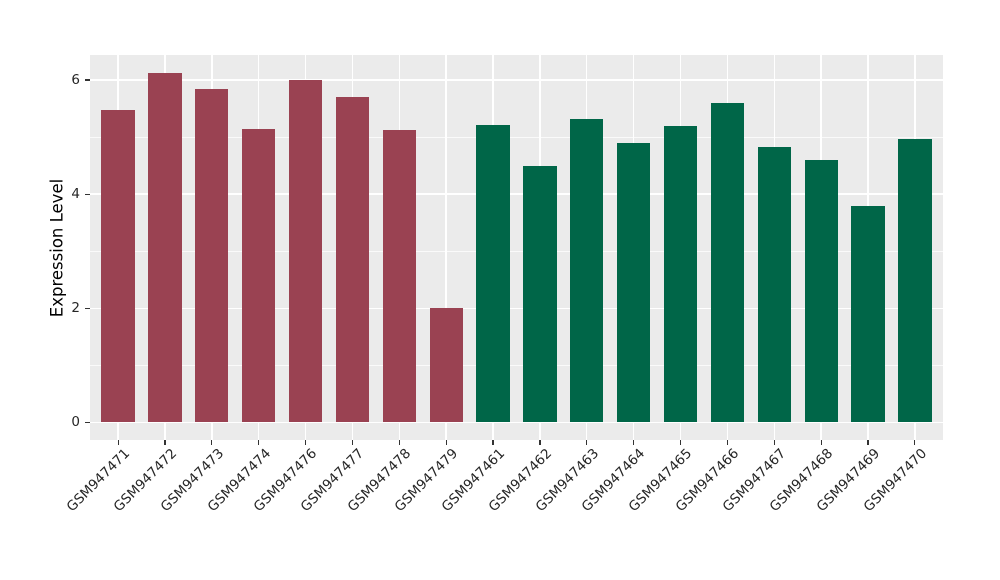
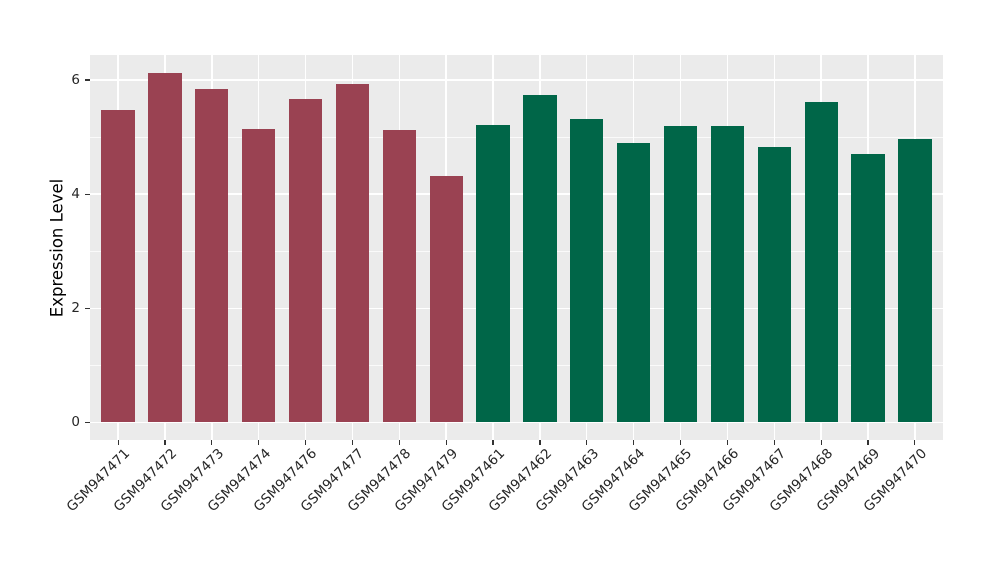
GSM947476: 6.0 -> 5.7
GSM947477: 5.7 -> 5.9
GSM947479: 2.0 -> 4.3
GSM947462: 4.5 -> 5.7
GSM947466: 5.6 -> 5.2
GSM947468: 4.6 -> 5.6
GSM947469: 3.8 -> 4.7
